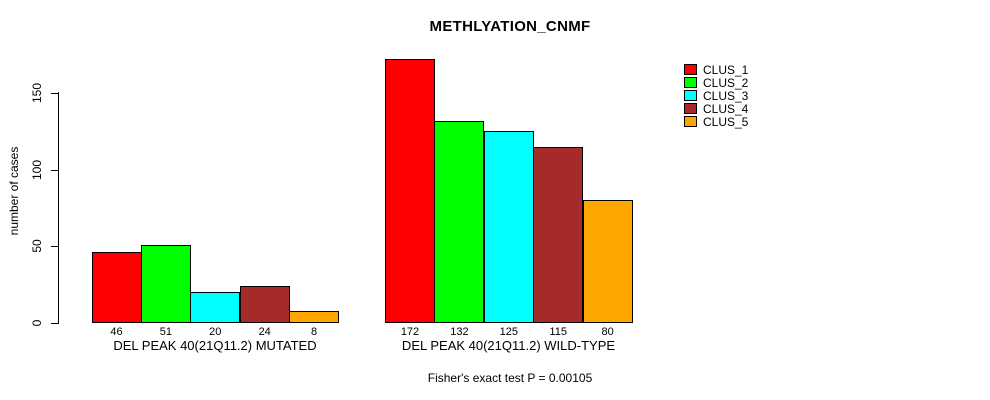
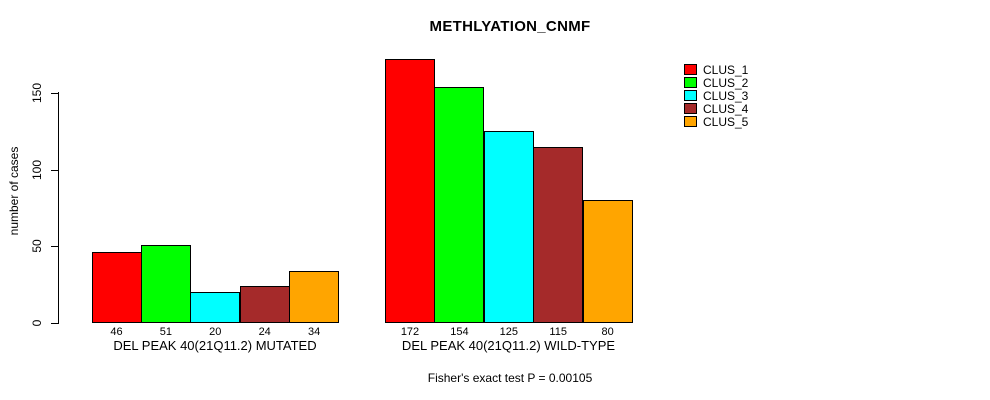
CLUS_5/DEL PEAK 40(21Q11.2) MUTATED: 8 -> 34
CLUS_2/DEL PEAK 40(21Q11.2) WILD-TYPE: 132 -> 154
